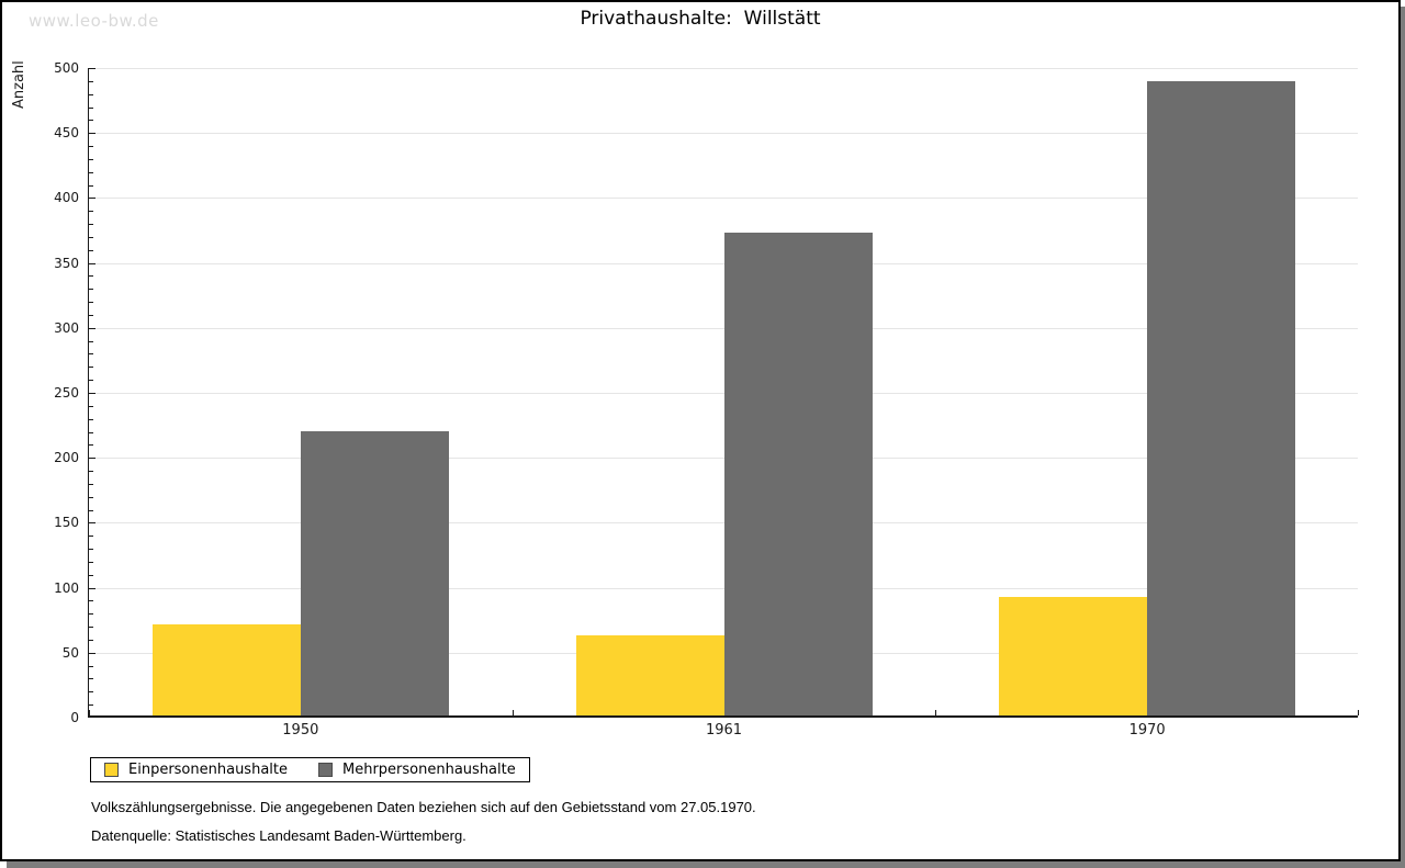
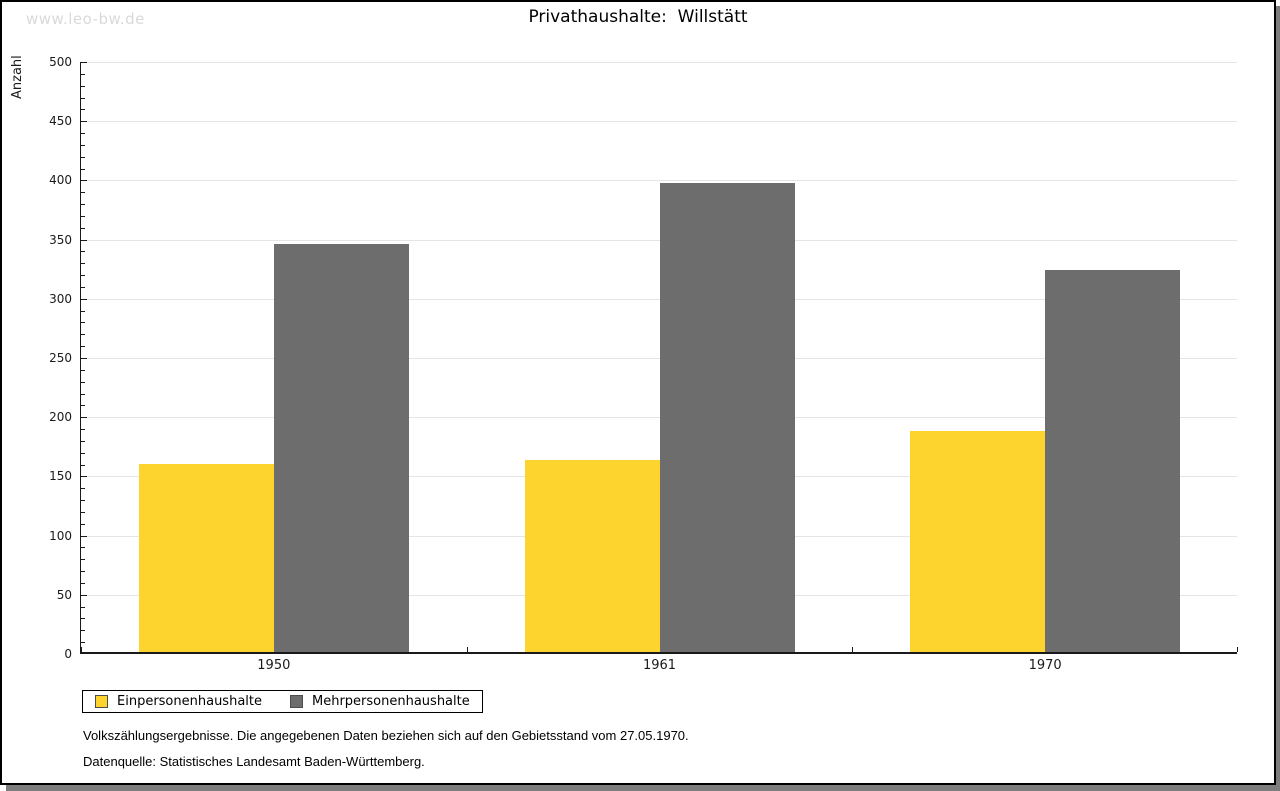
Einpersonenhaushalte/1950: 70 -> 159
Mehrpersonenhaushalte/1950: 219 -> 345
Einpersonenhaushalte/1961: 62 -> 162
Mehrpersonenhaushalte/1961: 372 -> 396
Einpersonenhaushalte/1970: 91 -> 187
Mehrpersonenhaushalte/1970: 488 -> 323
